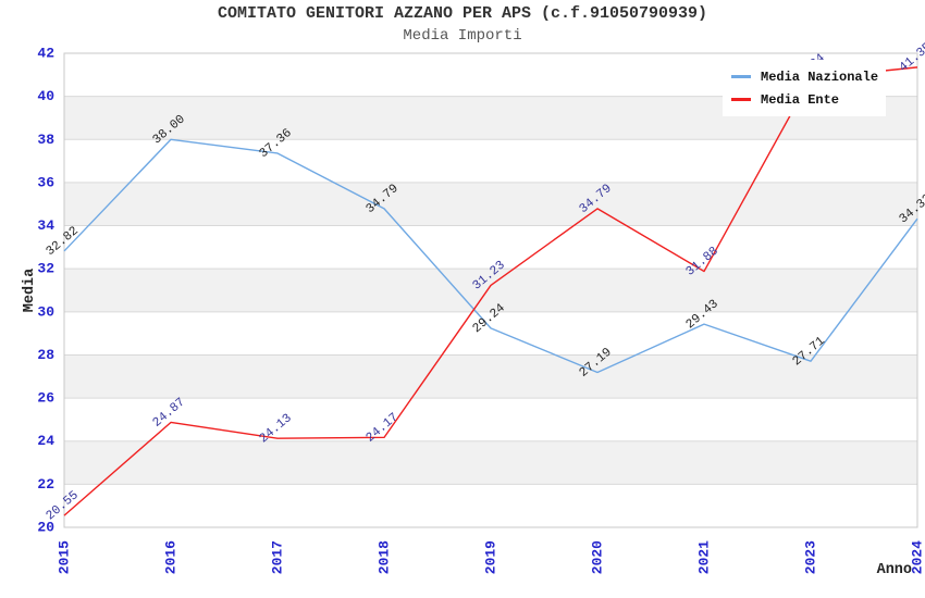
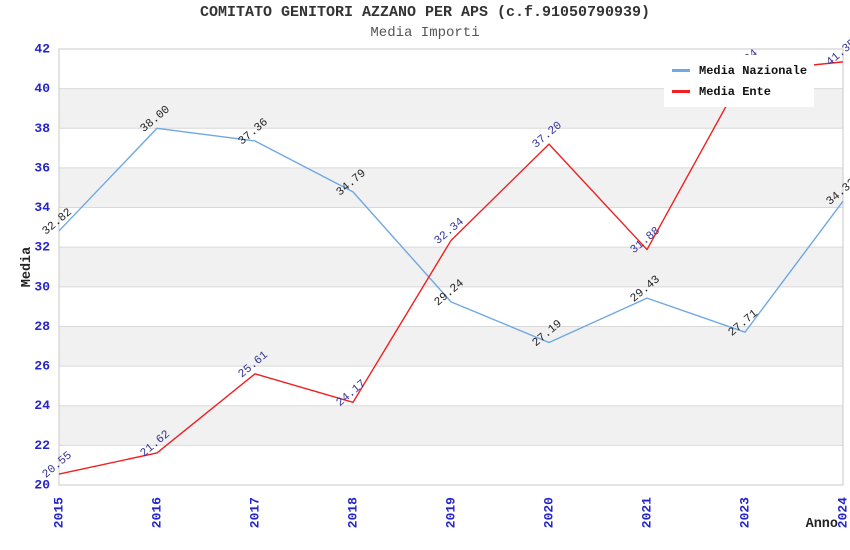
Media Ente/2016: 24.87 -> 21.62
Media Ente/2017: 24.13 -> 25.61
Media Ente/2019: 31.23 -> 32.34
Media Ente/2020: 34.79 -> 37.20
